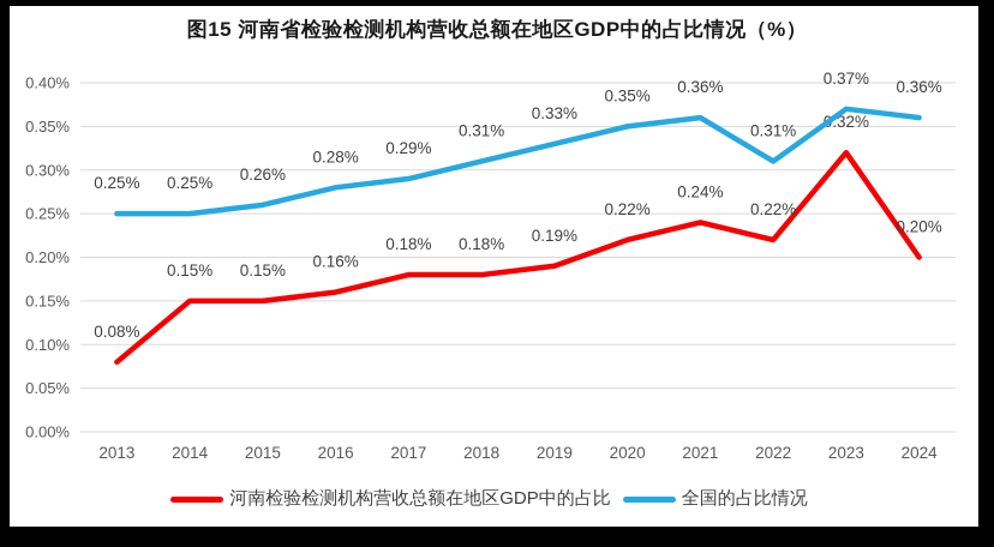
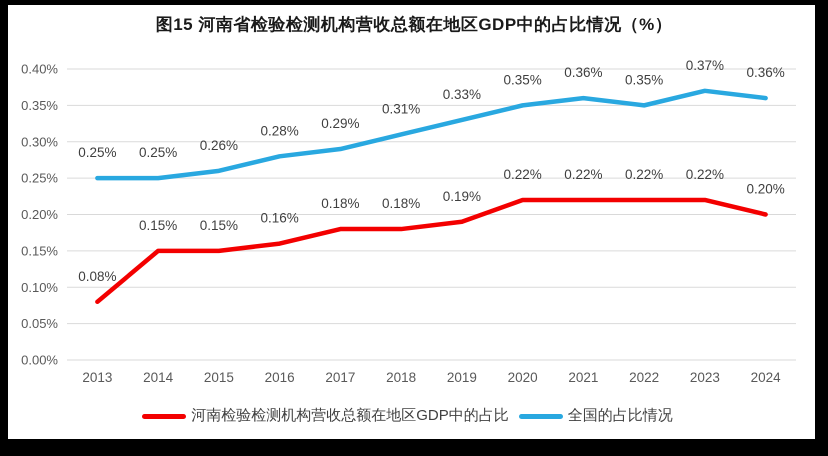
河南检验检测机构营收总额在地区GDP中的占比/2021: 0.24% -> 0.22%
全国的占比情况/2022: 0.31% -> 0.35%
河南检验检测机构营收总额在地区GDP中的占比/2023: 0.32% -> 0.22%
